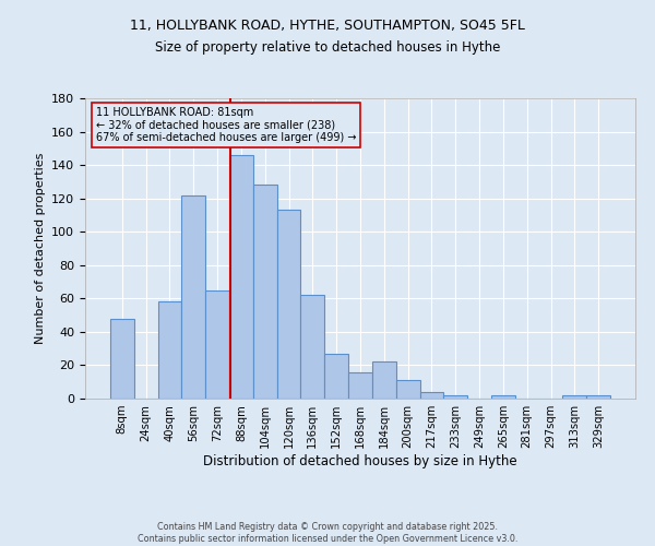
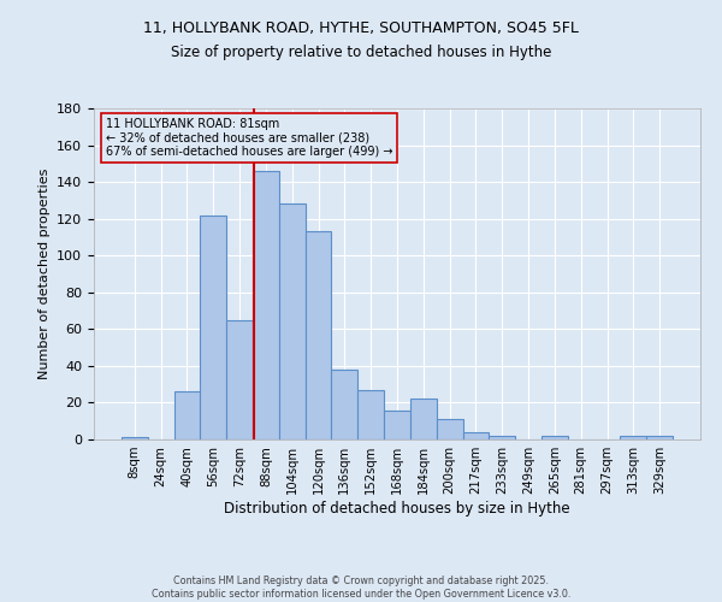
8sqm: 48 -> 1
40sqm: 58 -> 26
136sqm: 62 -> 38
